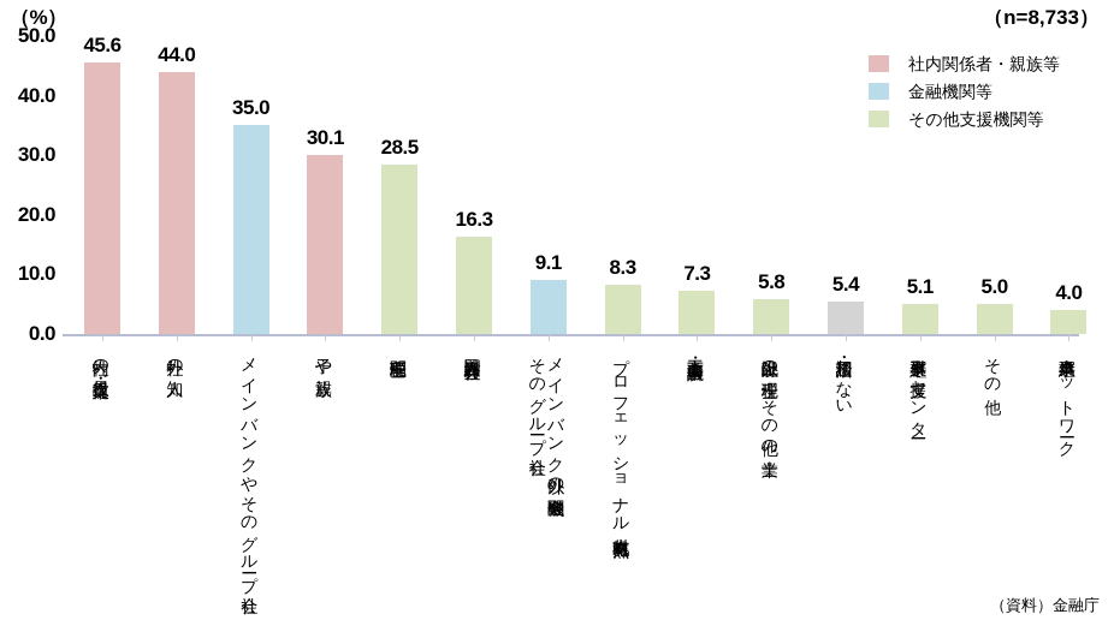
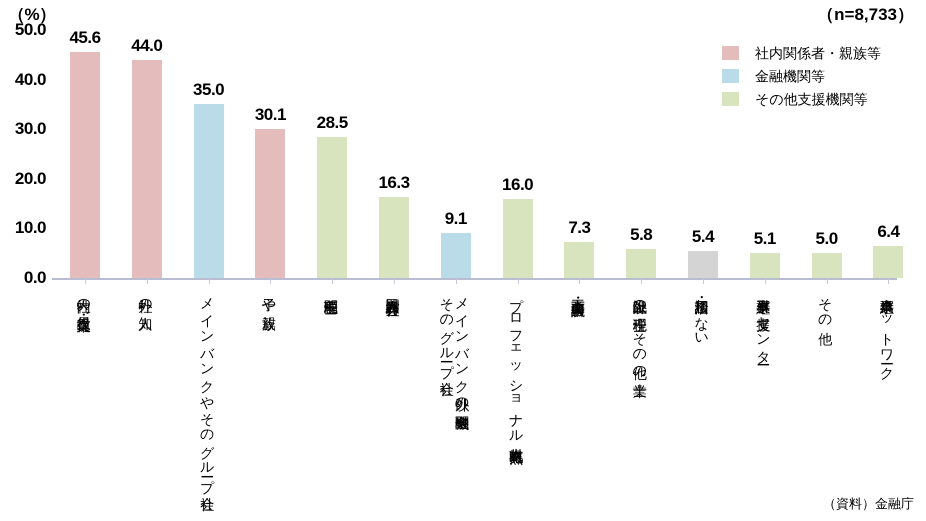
プロフェッショナル人材戦略拠点: 8.3 -> 16.0
事業継承ネットワーク: 4.0 -> 6.4
